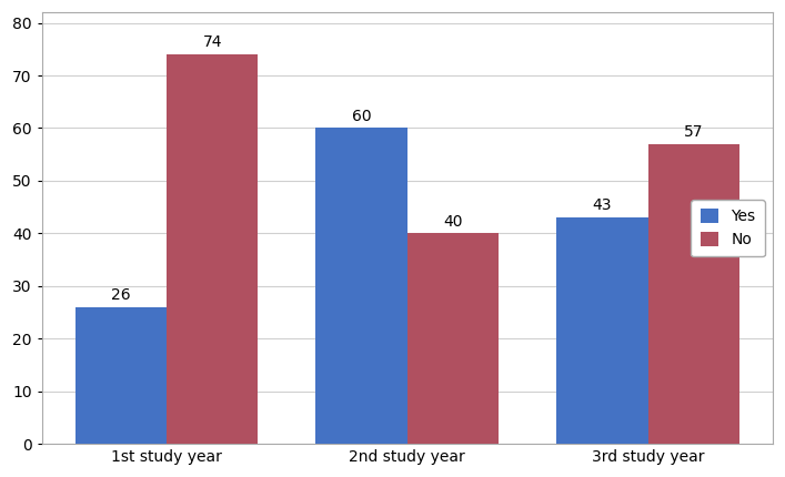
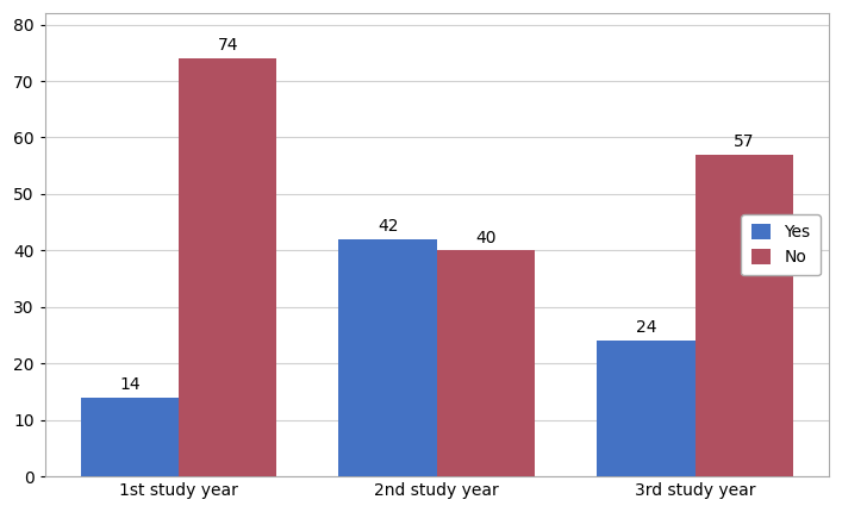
Yes/1st study year: 26 -> 14
Yes/2nd study year: 60 -> 42
Yes/3rd study year: 43 -> 24
